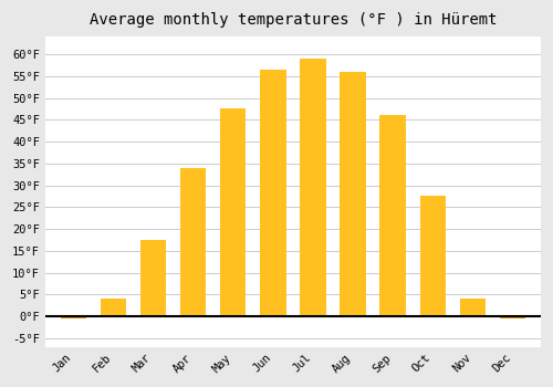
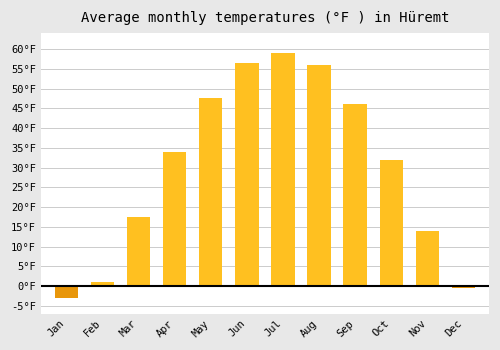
Jan: -0.5°F -> -3.0°F
Feb: 4.0°F -> 1.0°F
Oct: 27.5°F -> 32.0°F
Nov: 4.0°F -> 14.0°F
